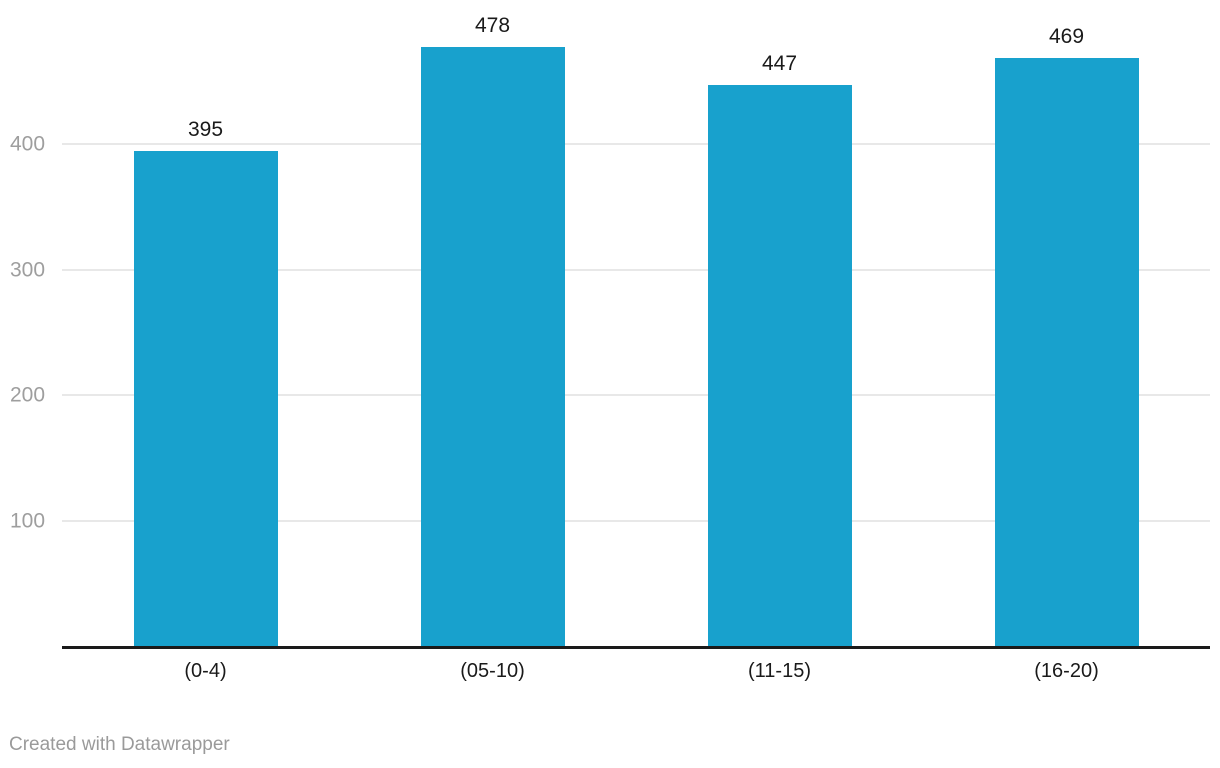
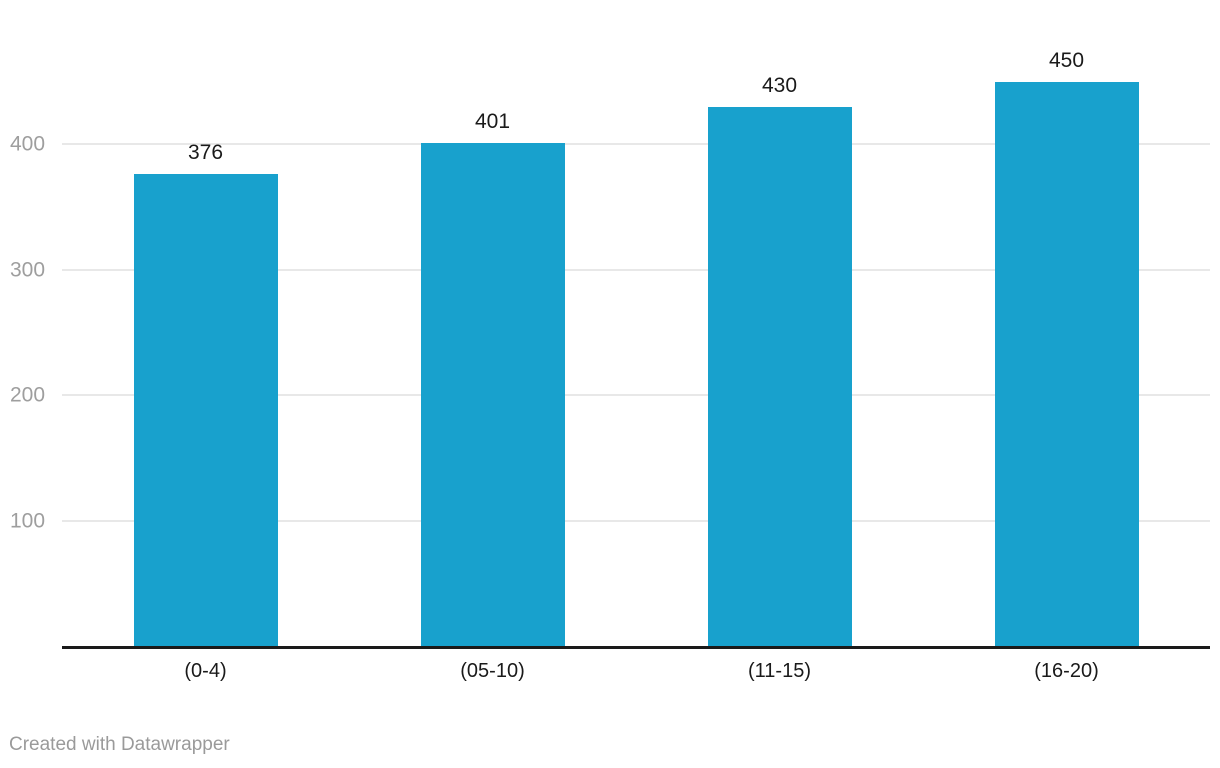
(0-4): 395 -> 376
(05-10): 478 -> 401
(11-15): 447 -> 430
(16-20): 469 -> 450
